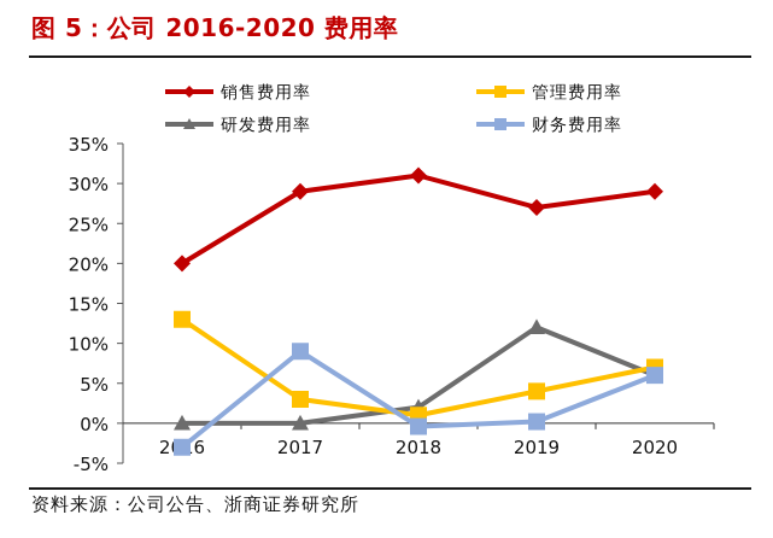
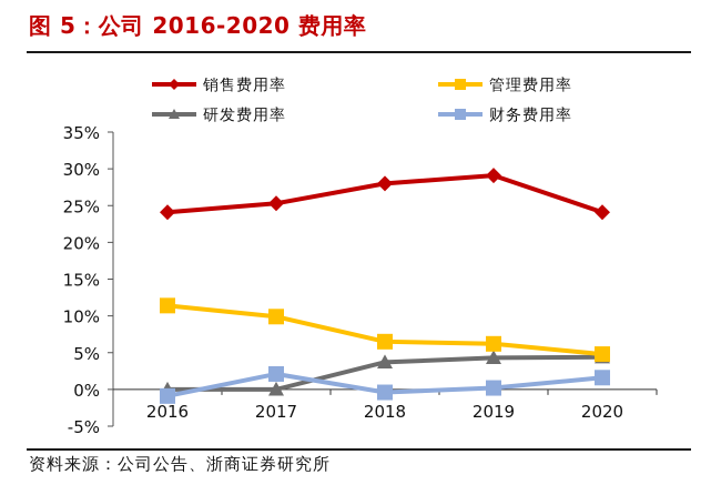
销售费用率/2016: 20% -> 24%
管理费用率/2016: 13% -> 11%
财务费用率/2016: -3% -> -1%
销售费用率/2017: 29% -> 25%
管理费用率/2017: 3% -> 10%
财务费用率/2017: 9% -> 2%
销售费用率/2018: 31% -> 28%
管理费用率/2018: 1% -> 7%
研发费用率/2018: 2% -> 4%
销售费用率/2019: 27% -> 29%
管理费用率/2019: 4% -> 6%
研发费用率/2019: 12% -> 4%
销售费用率/2020: 29% -> 24%
管理费用率/2020: 7% -> 5%
研发费用率/2020: 6% -> 4%
财务费用率/2020: 6% -> 2%
